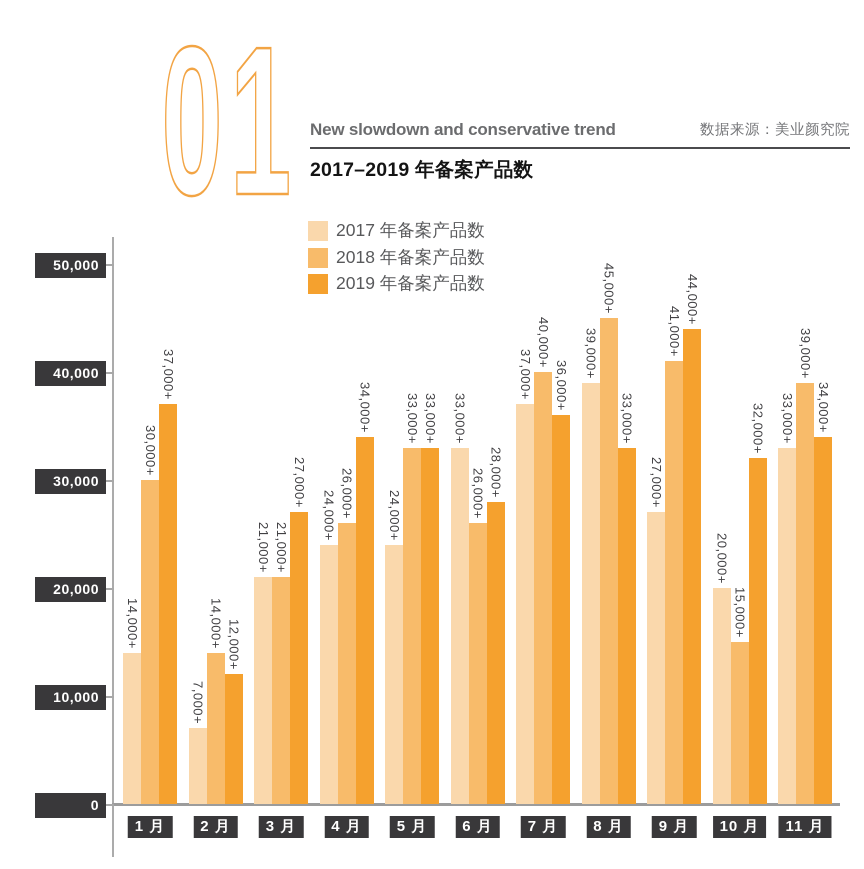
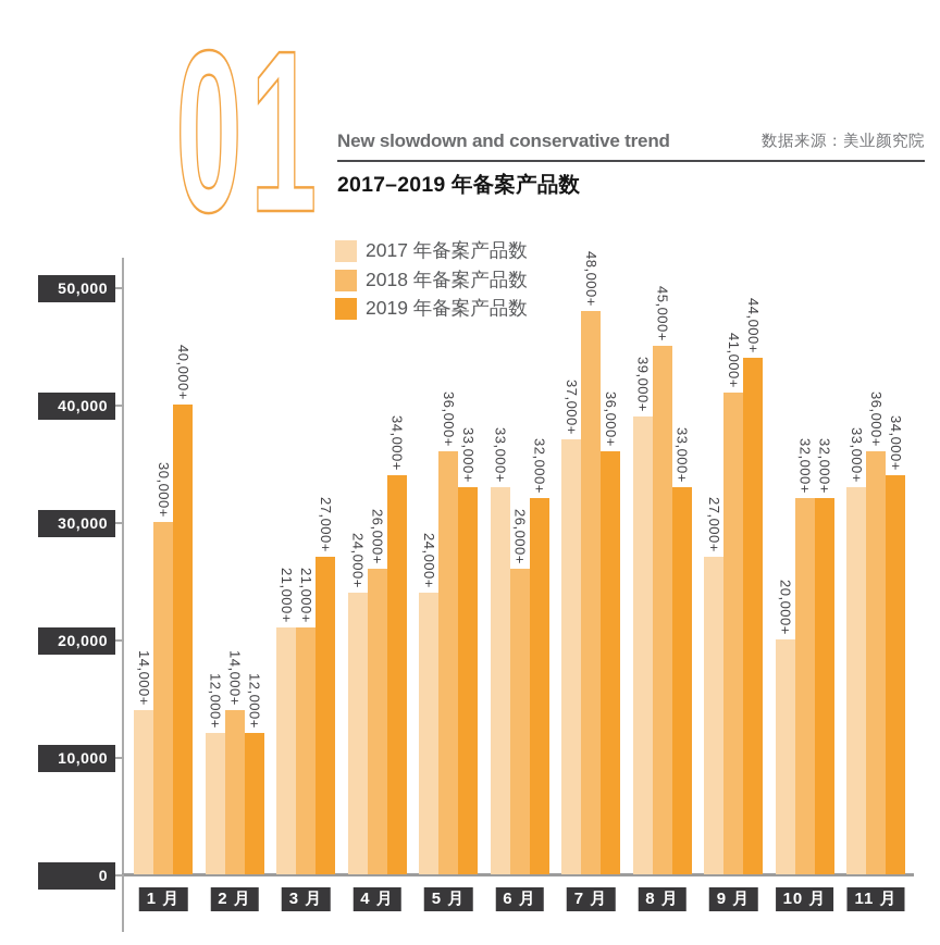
2019 年备案产品数/1 月: 37,000 -> 40,000
2017 年备案产品数/2 月: 7,000 -> 12,000
2018 年备案产品数/5 月: 33,000 -> 36,000
2019 年备案产品数/6 月: 28,000 -> 32,000
2018 年备案产品数/7 月: 40,000 -> 48,000
2018 年备案产品数/10 月: 15,000 -> 32,000
2018 年备案产品数/11 月: 39,000 -> 36,000
